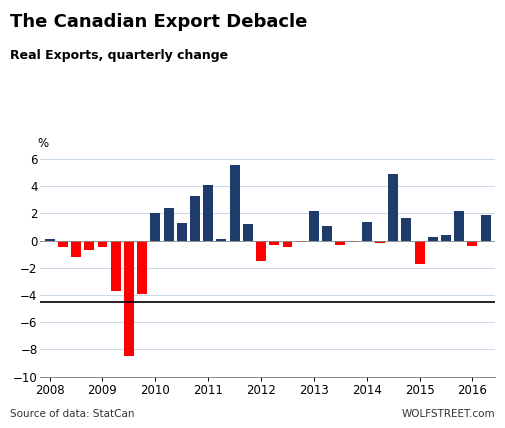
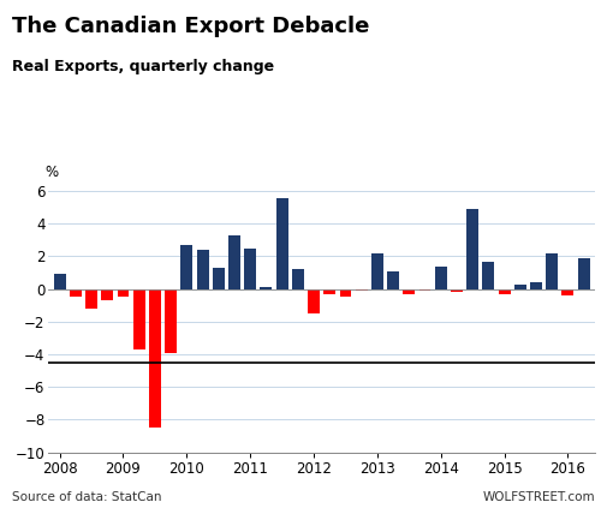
2008: 0.1 -> 0.9
2010: 2.0 -> 2.7
2011: 4.1 -> 2.5
2015: -1.7 -> -0.3
